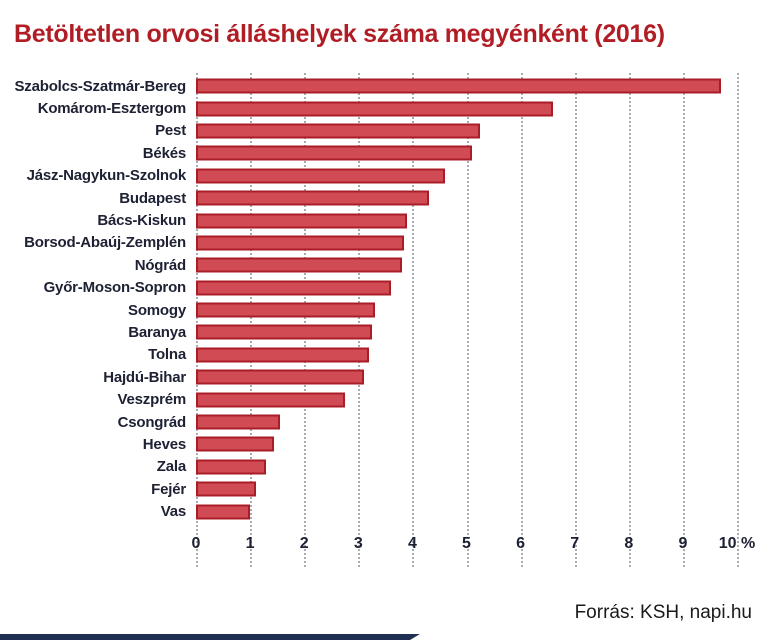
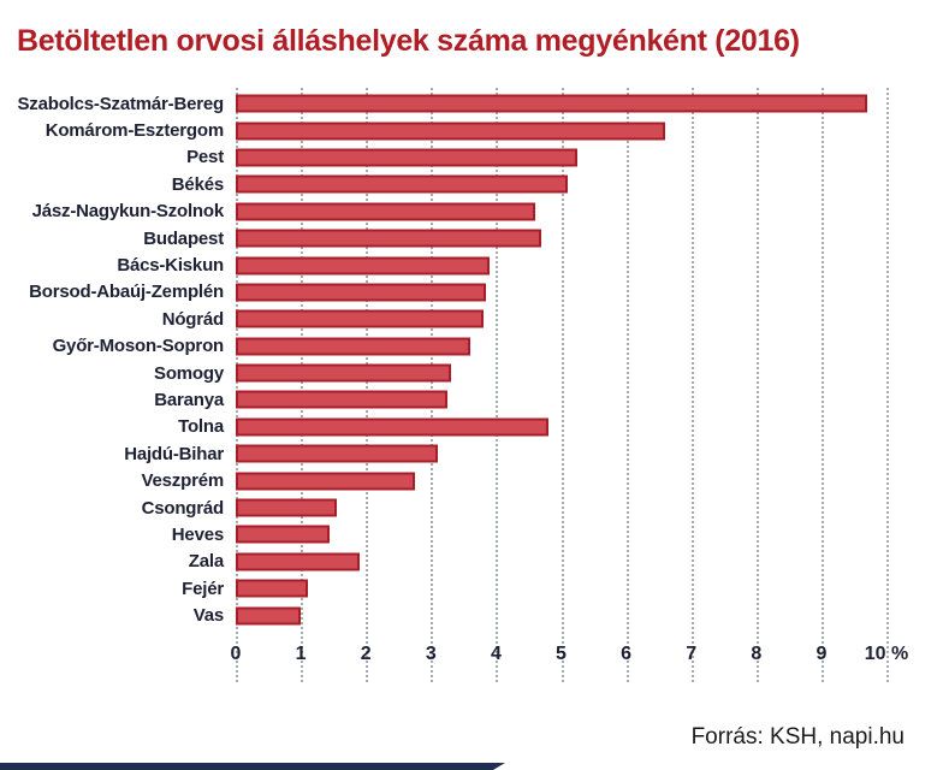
Budapest: 4.3% -> 4.7%
Tolna: 3.2% -> 4.8%
Zala: 1.3% -> 1.9%
